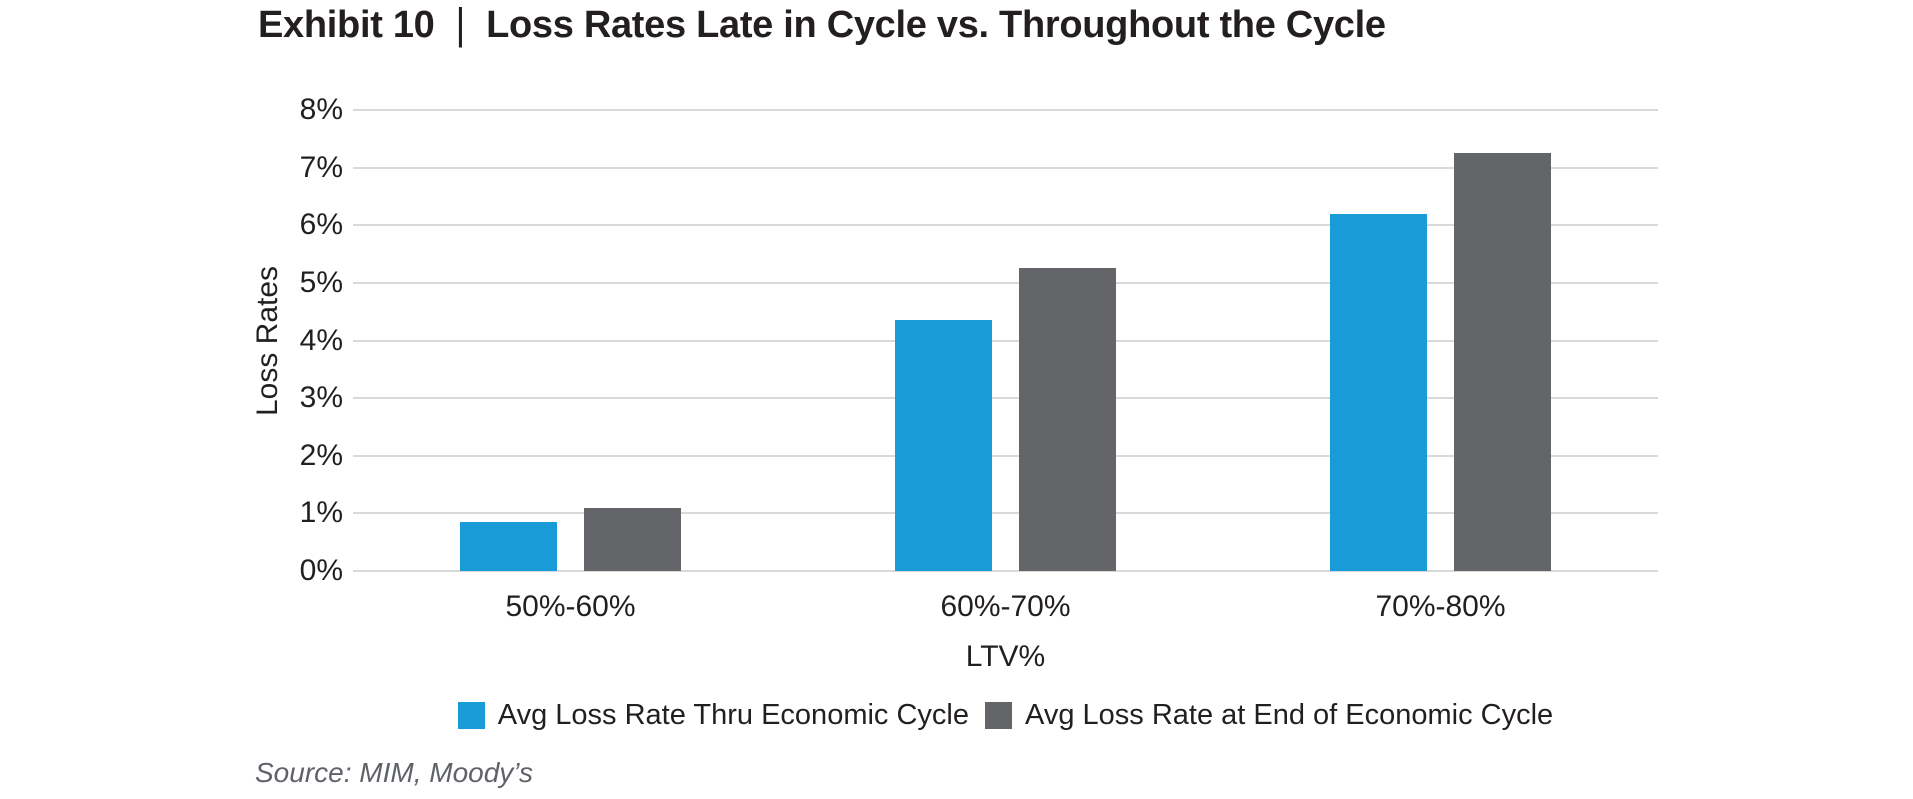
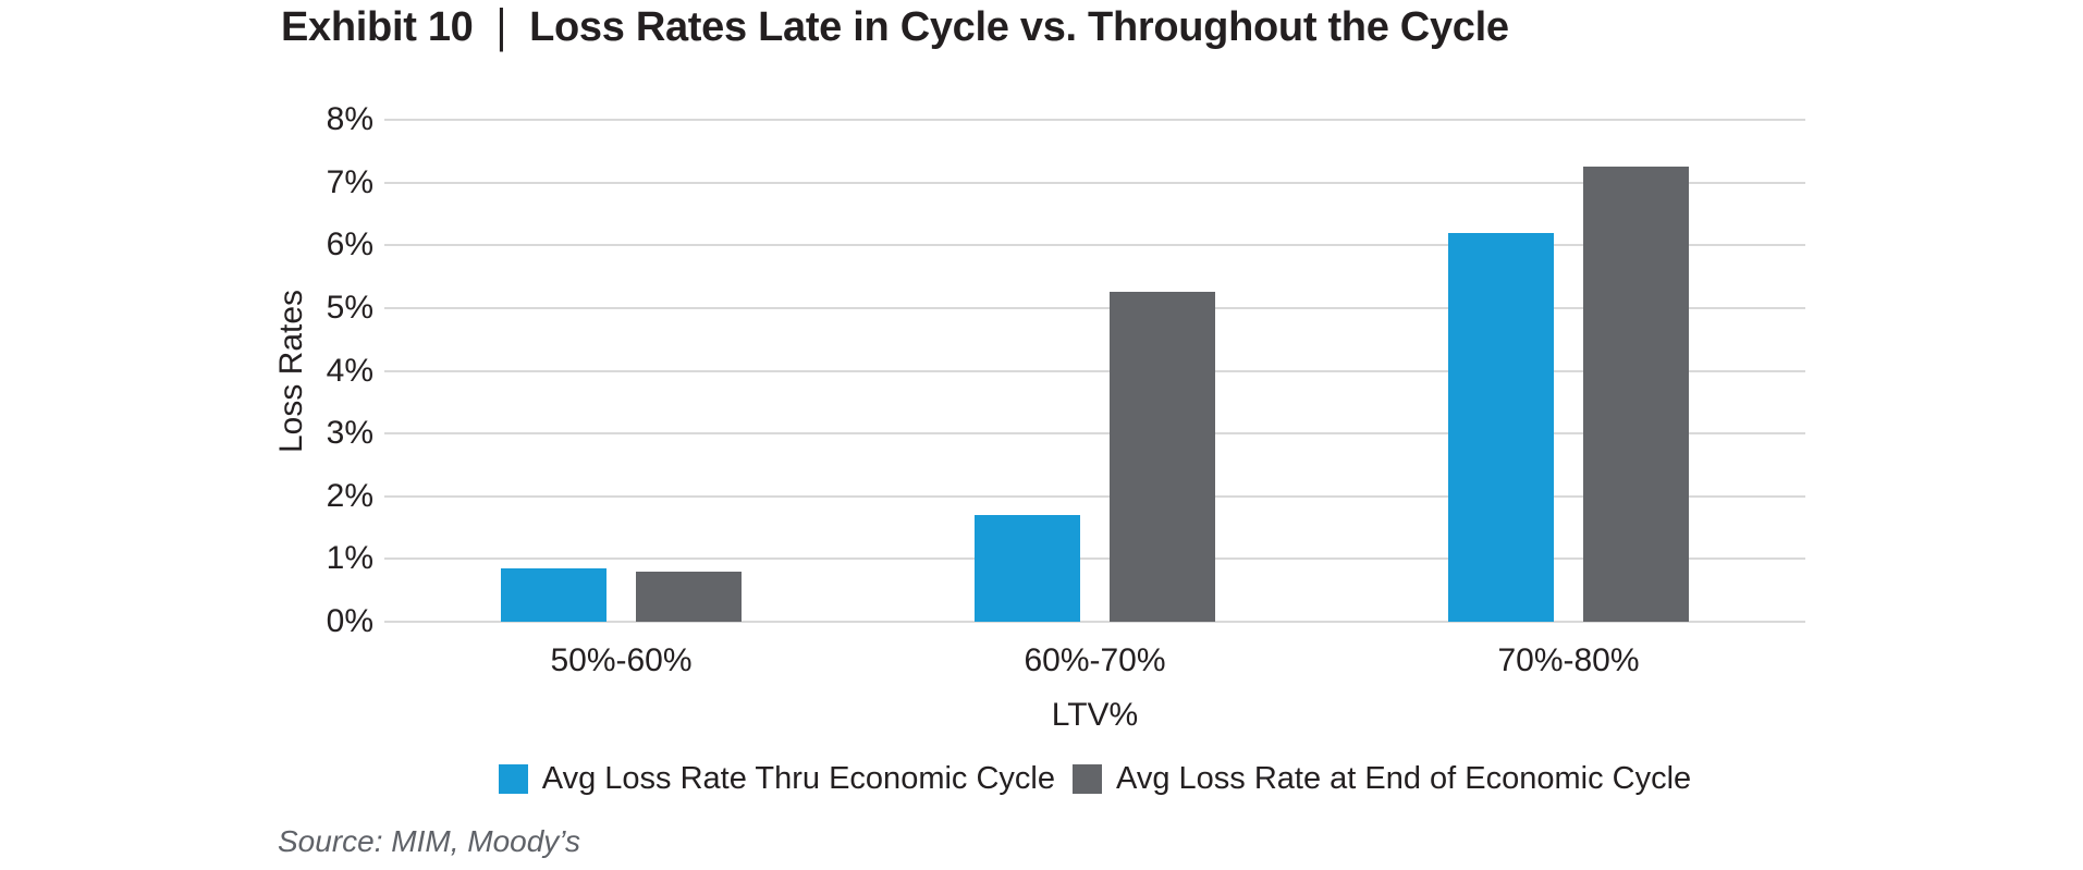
Avg Loss Rate at End of Economic Cycle/50%-60%: 1.1% -> 0.8%
Avg Loss Rate Thru Economic Cycle/60%-70%: 4.3% -> 1.7%
